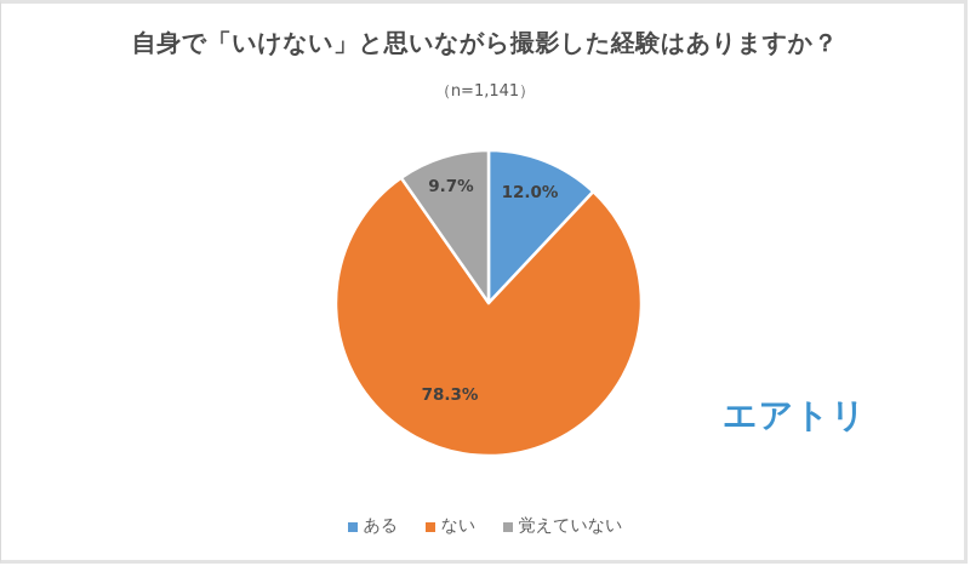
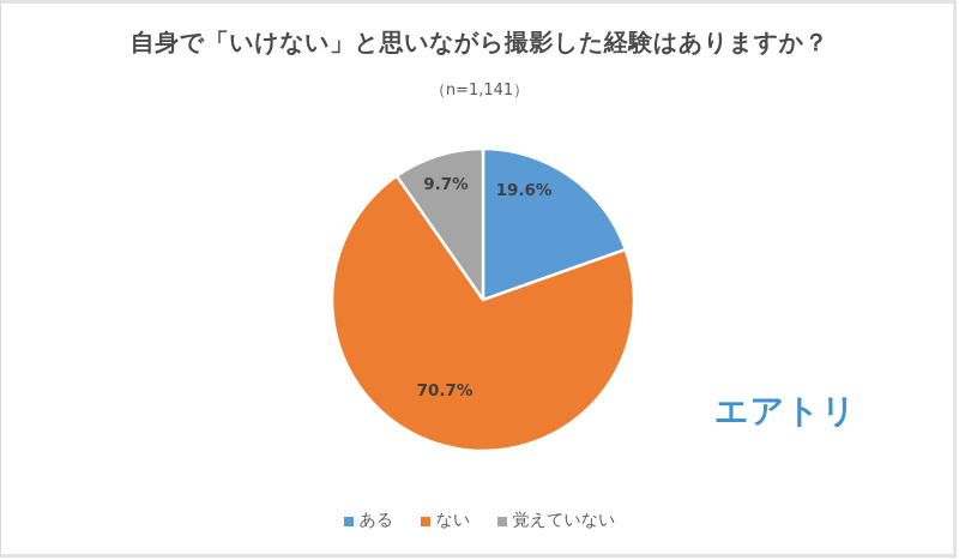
ある: 12.0% -> 19.6%
ない: 78.3% -> 70.7%
